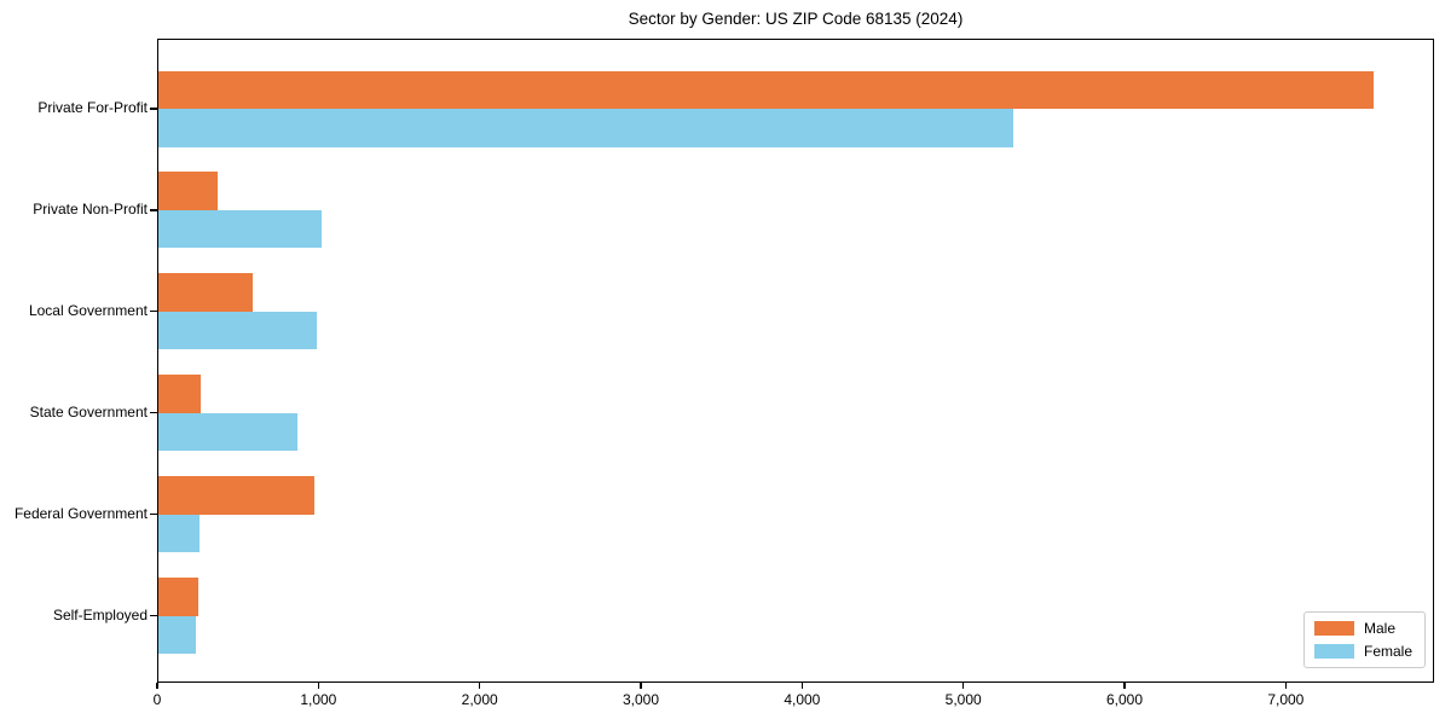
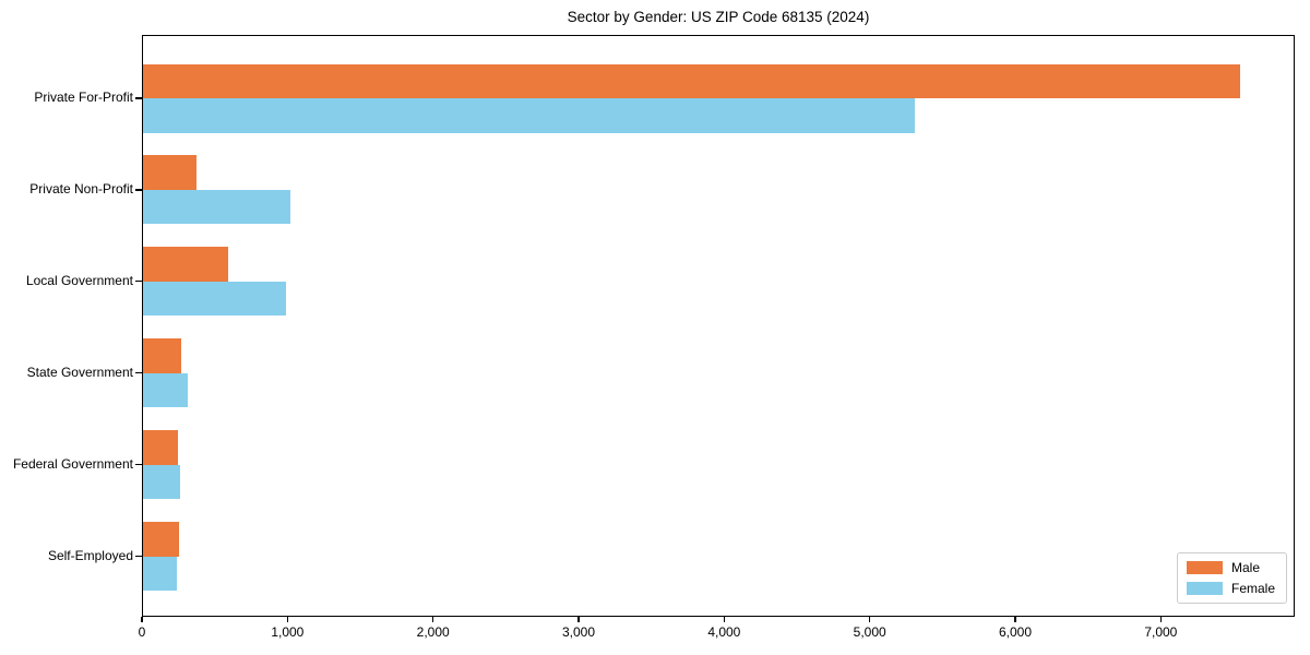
Female/State Government: 860 -> 300
Male/Federal Government: 970 -> 240
